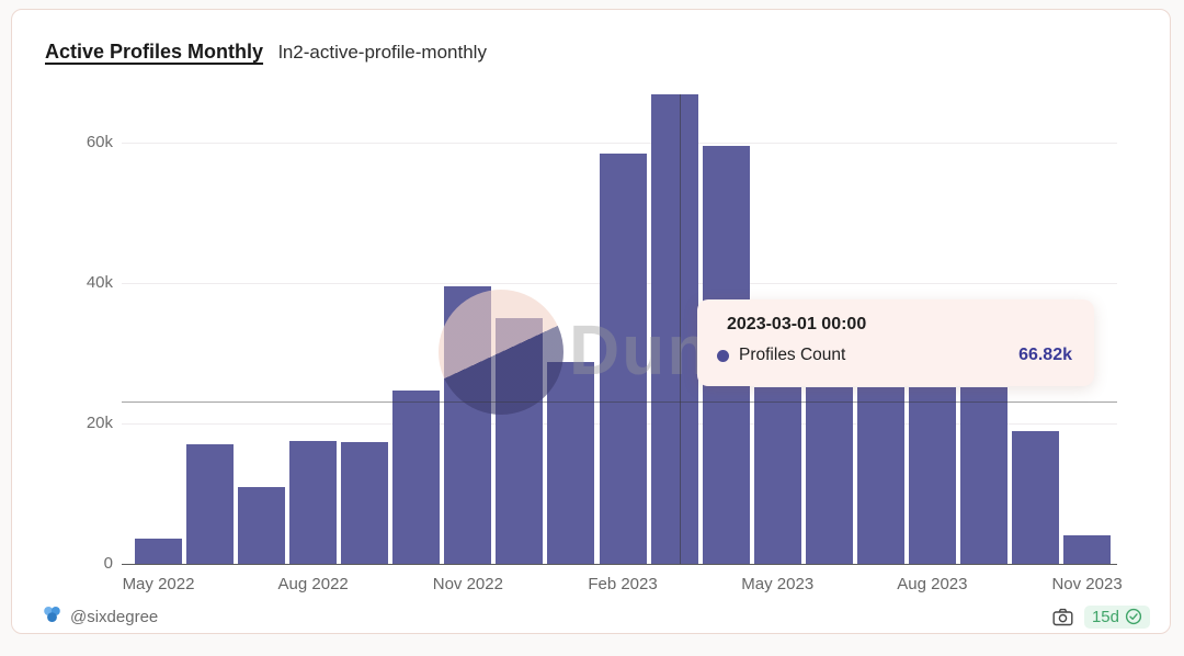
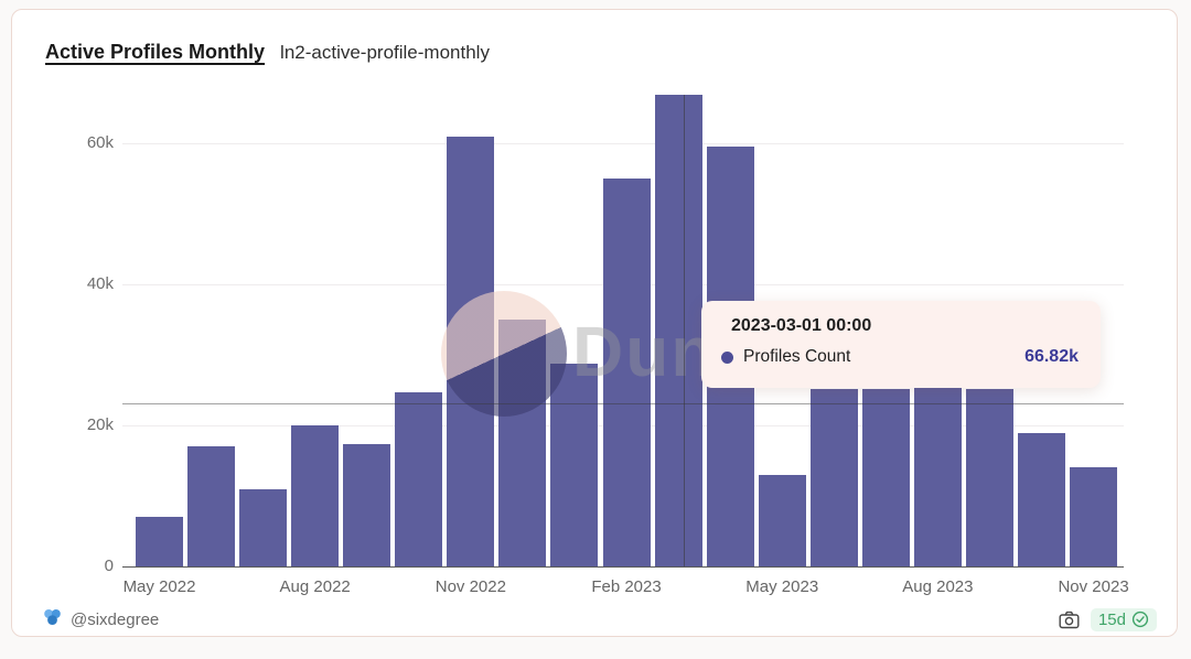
May 2022: 4k -> 7k
Aug 2022: 18k -> 20k
Nov 2022: 40k -> 61k
Feb 2023: 58k -> 55k
May 2023: 25k -> 13k
Aug 2023: 25k -> 28k
Nov 2023: 4k -> 14k
